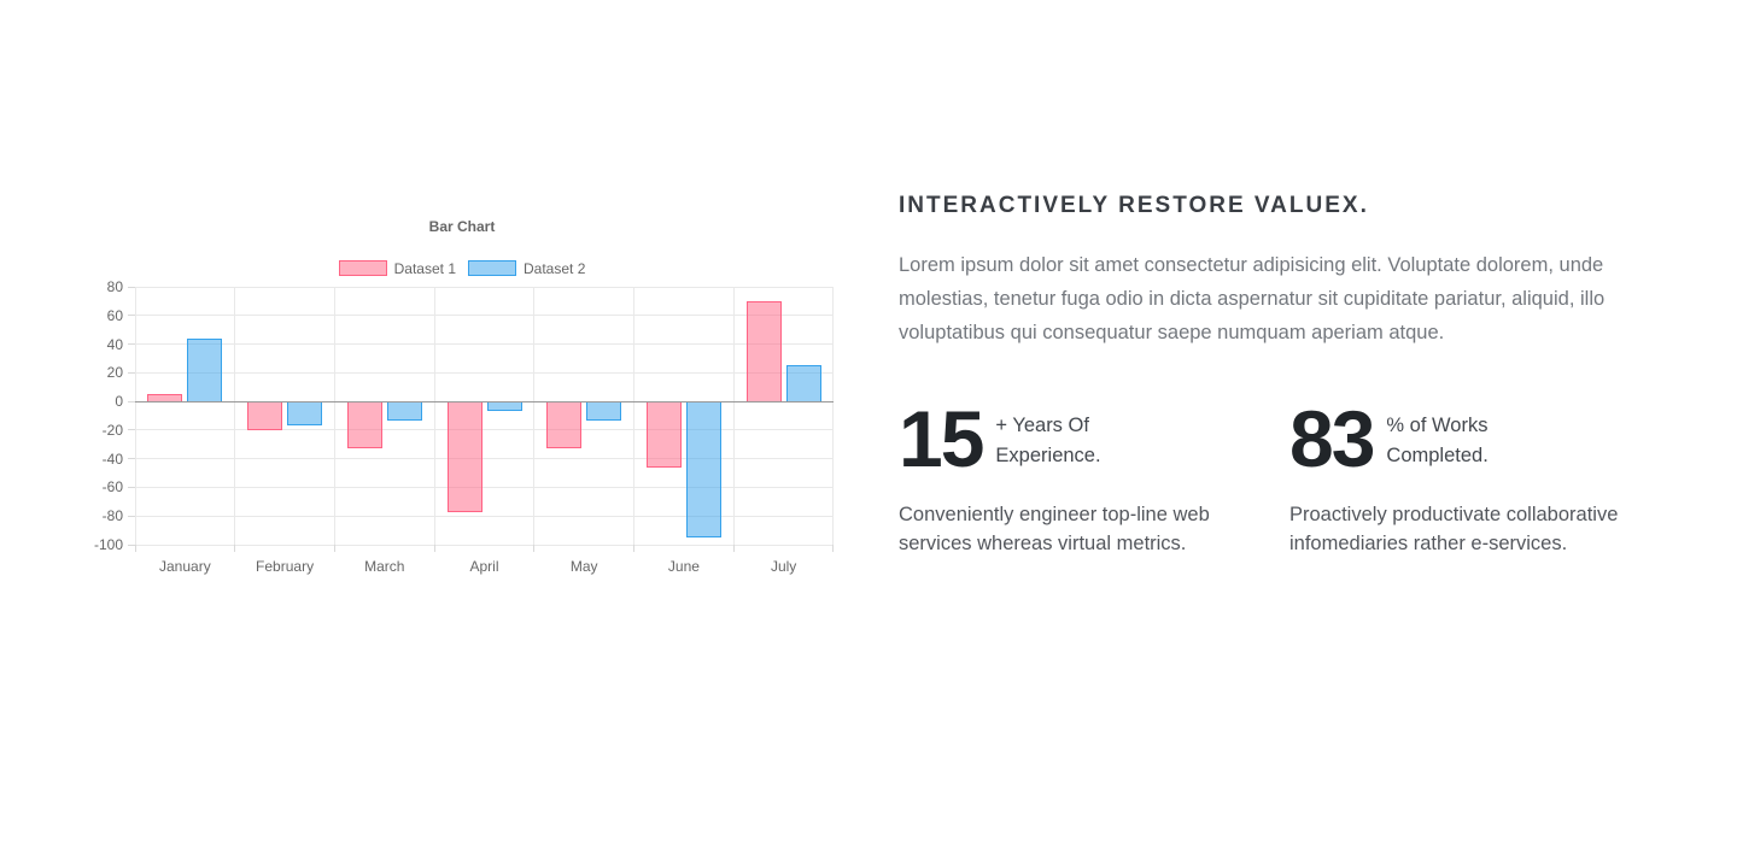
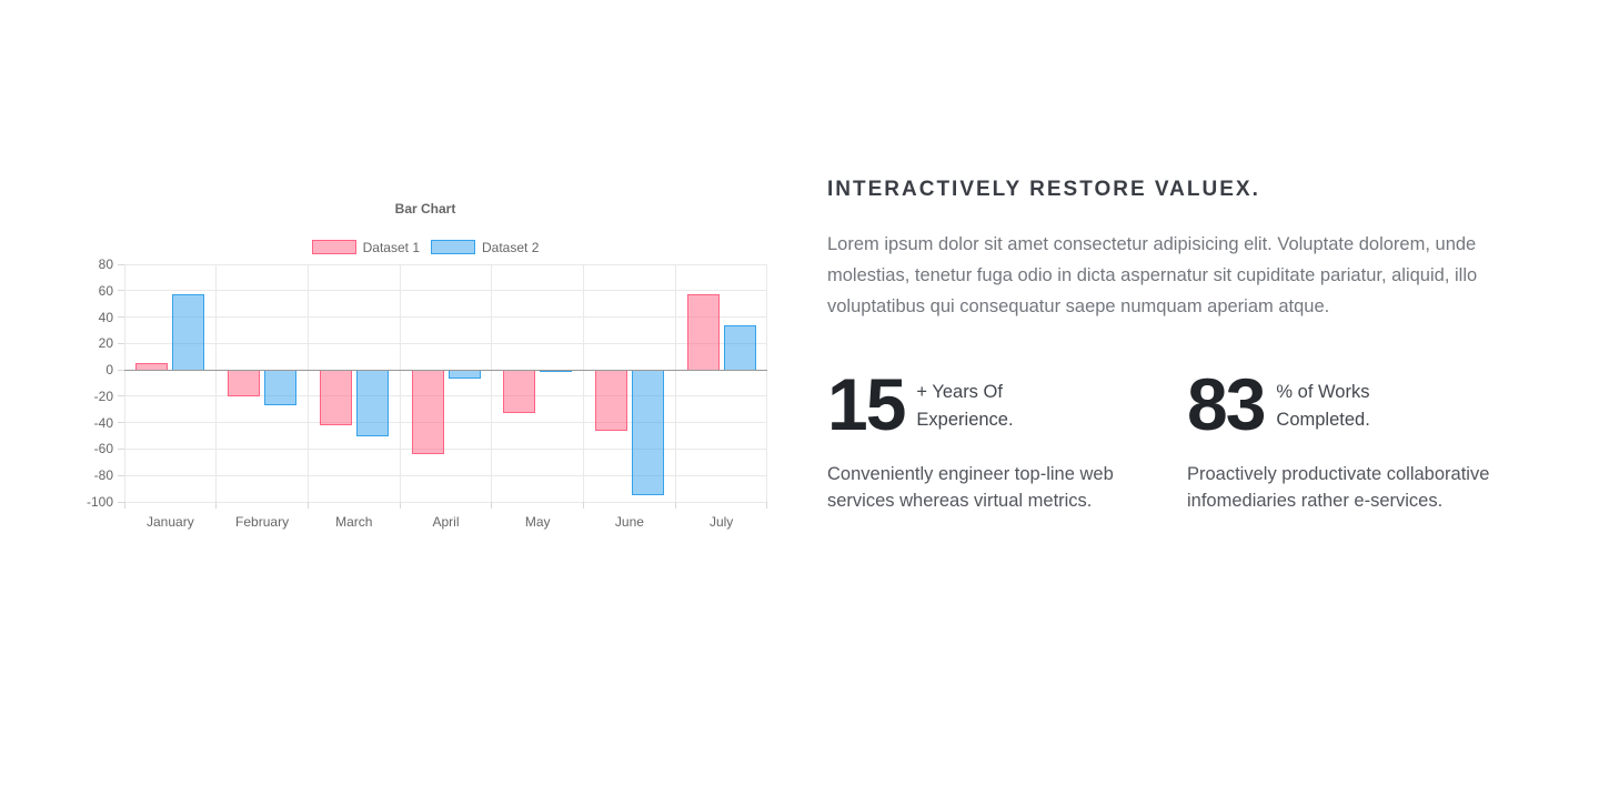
Dataset 2/January: 44 -> 57
Dataset 2/February: -17 -> -27
Dataset 1/March: -33 -> -42
Dataset 2/March: -13 -> -50
Dataset 1/April: -77 -> -64
Dataset 2/May: -13 -> -2
Dataset 1/July: 70 -> 57
Dataset 2/July: 25 -> 34
